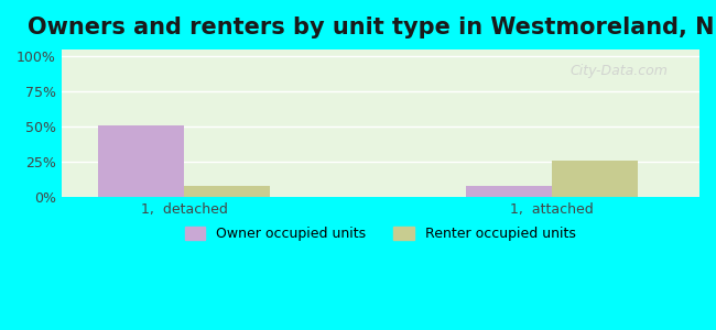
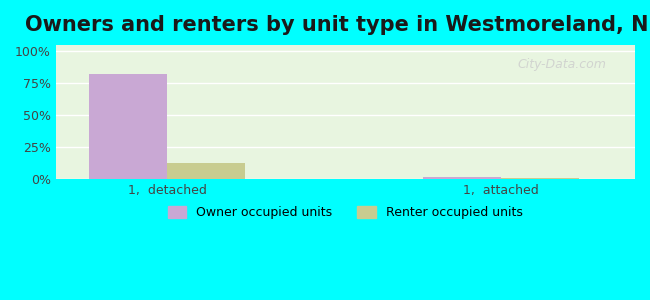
Owner occupied units/1, detached: 51% -> 82%
Renter occupied units/1, detached: 8% -> 13%
Owner occupied units/1, attached: 8% -> 2%
Renter occupied units/1, attached: 26% -> 1%
